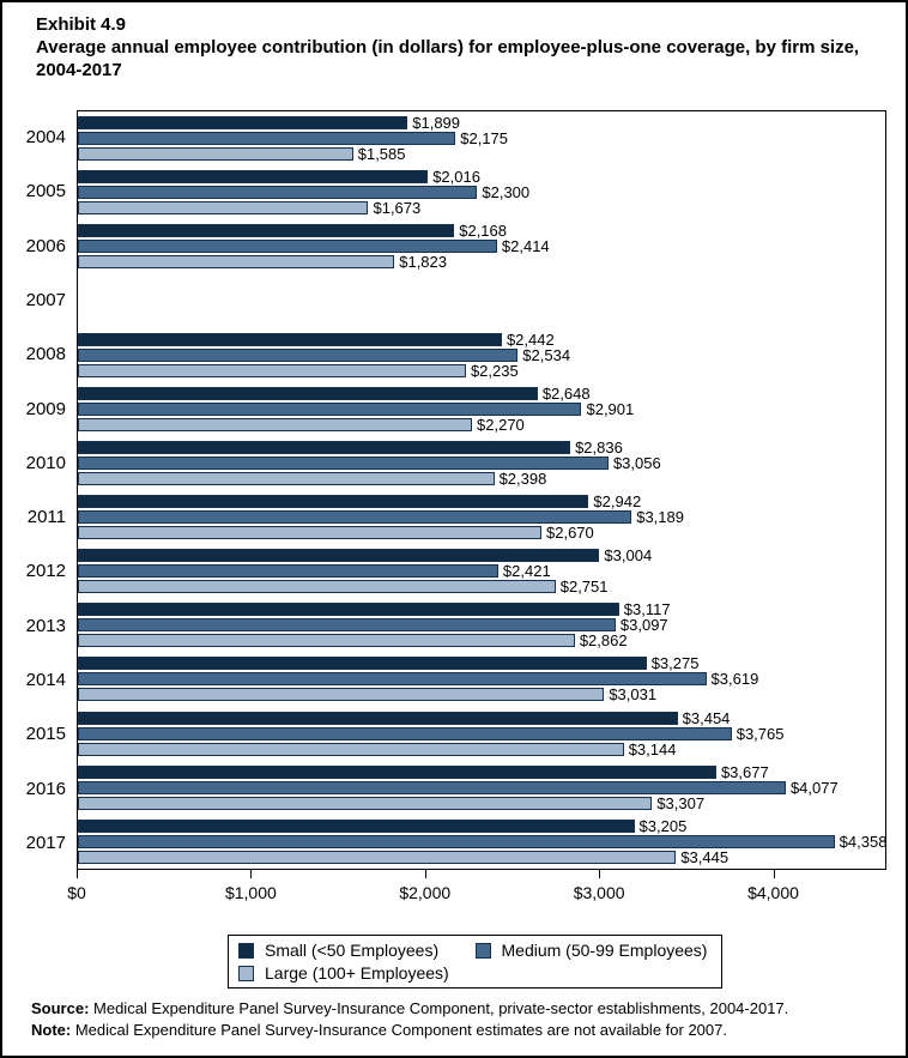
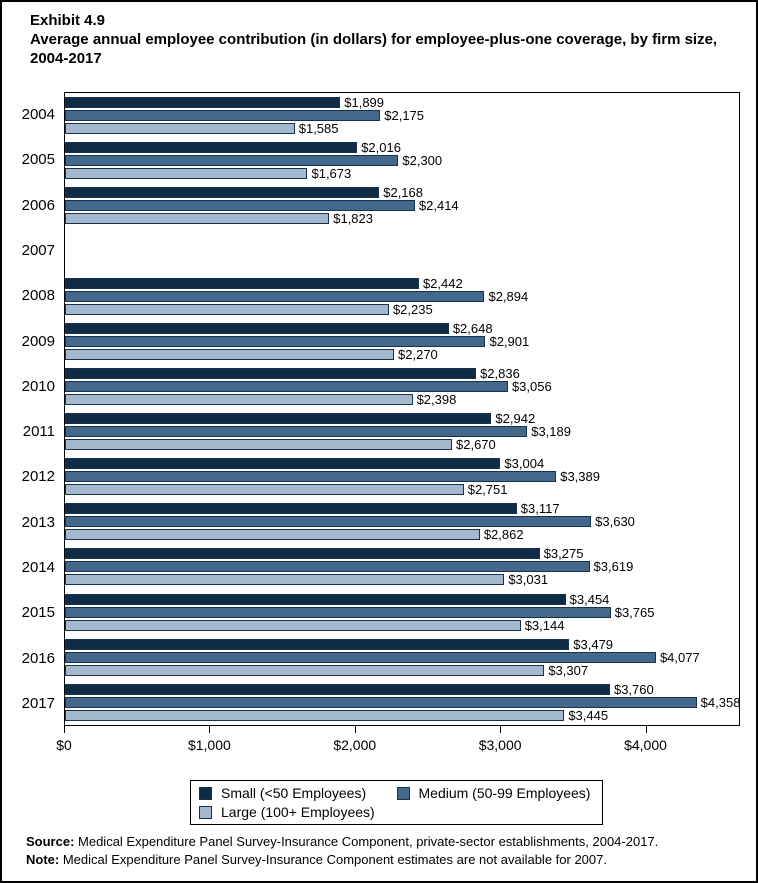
Medium (50-99 Employees)/2008: $2,534 -> $2,894
Medium (50-99 Employees)/2012: $2,421 -> $3,389
Medium (50-99 Employees)/2013: $3,097 -> $3,630
Small (<50 Employees)/2016: $3,677 -> $3,479
Small (<50 Employees)/2017: $3,205 -> $3,760
